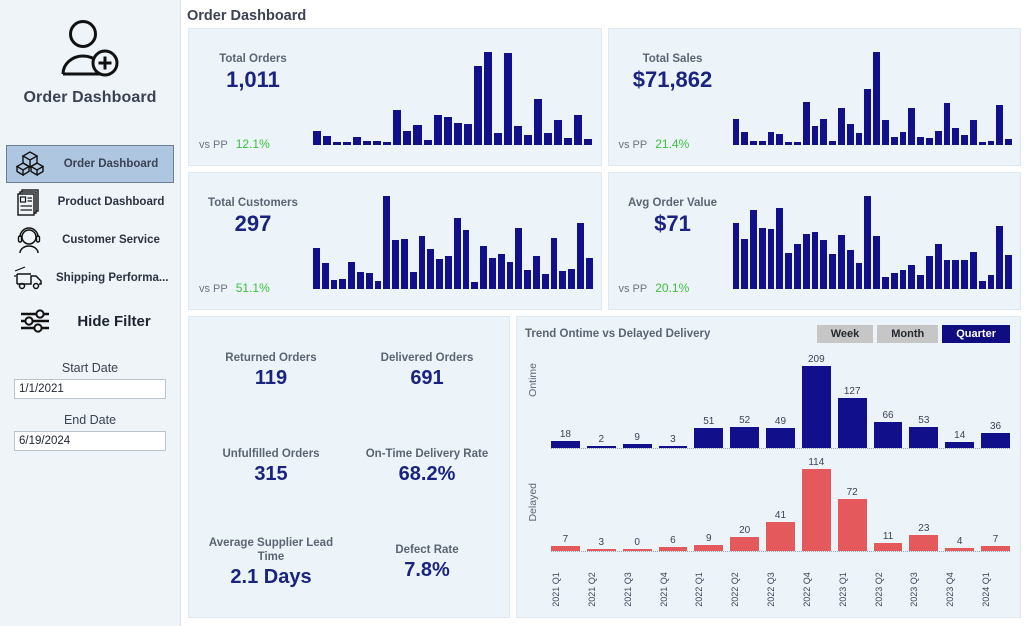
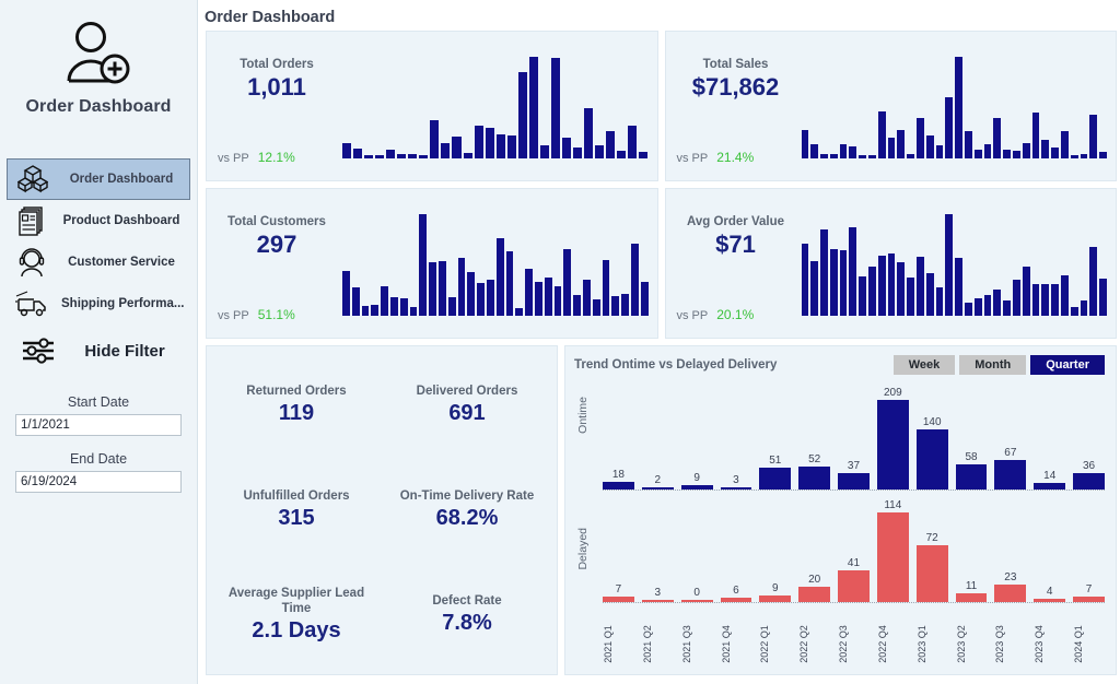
Ontime/2022 Q3: 49 -> 37
Ontime/2023 Q1: 127 -> 140
Ontime/2023 Q2: 66 -> 58
Ontime/2023 Q3: 53 -> 67
